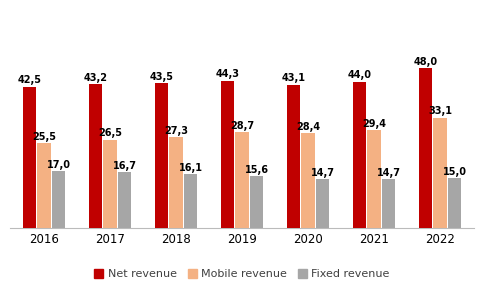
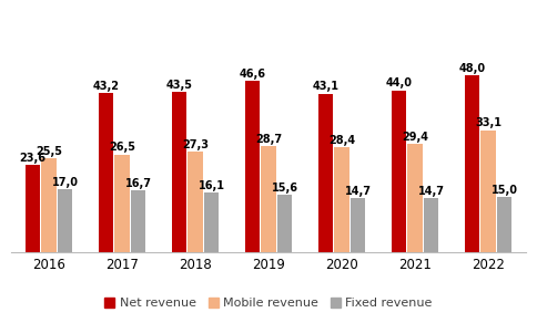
Net revenue/2016: 42,5 -> 23,6
Net revenue/2019: 44,3 -> 46,6
